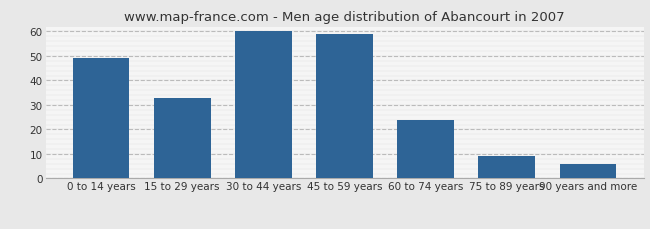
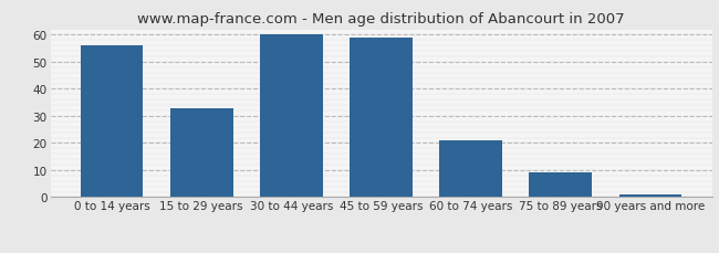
0 to 14 years: 49 -> 56
60 to 74 years: 24 -> 21
90 years and more: 6 -> 1
